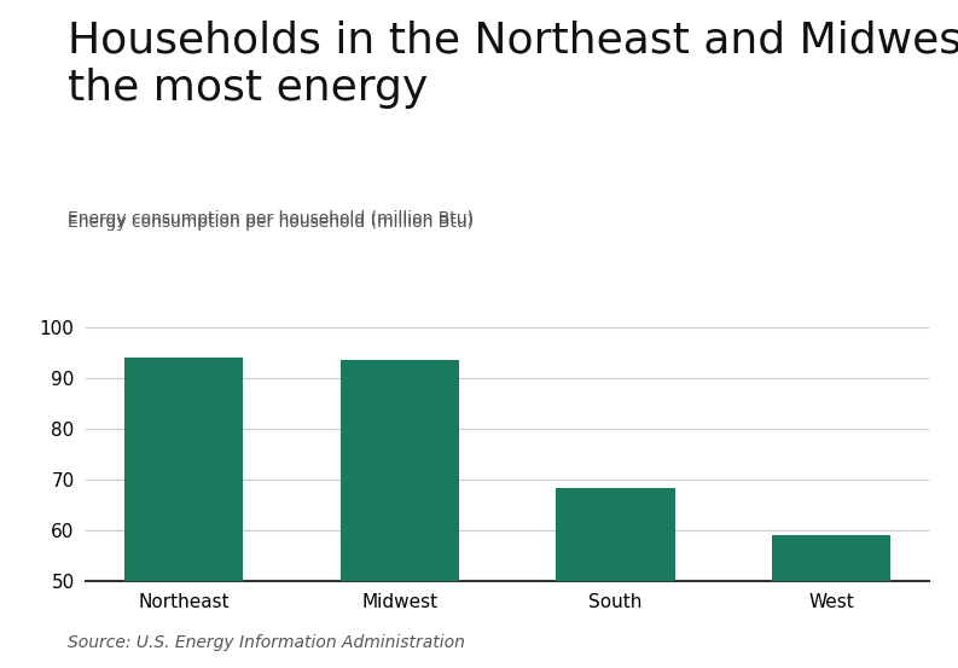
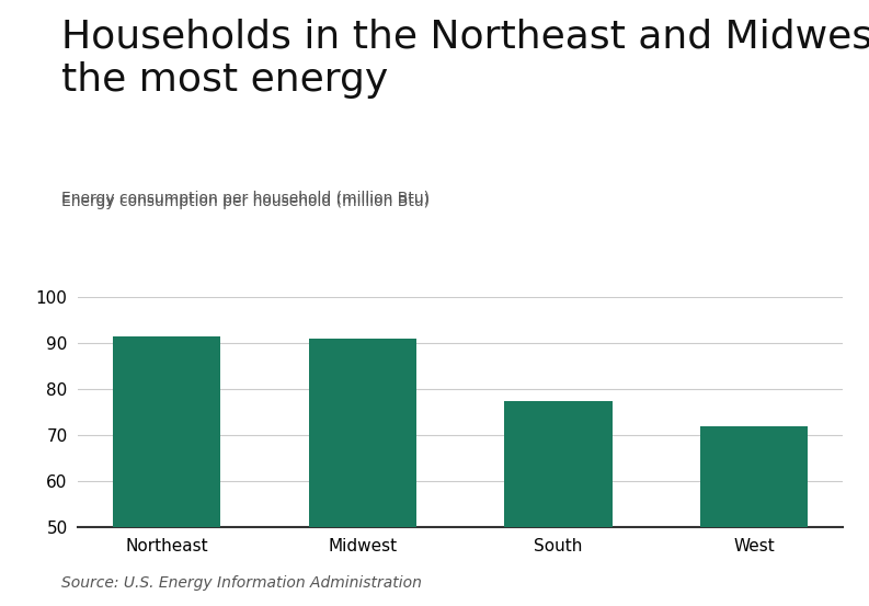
Northeast: 94.0 -> 91.5
Midwest: 93.5 -> 91.0
South: 68.3 -> 77.5
West: 59.0 -> 72.0
